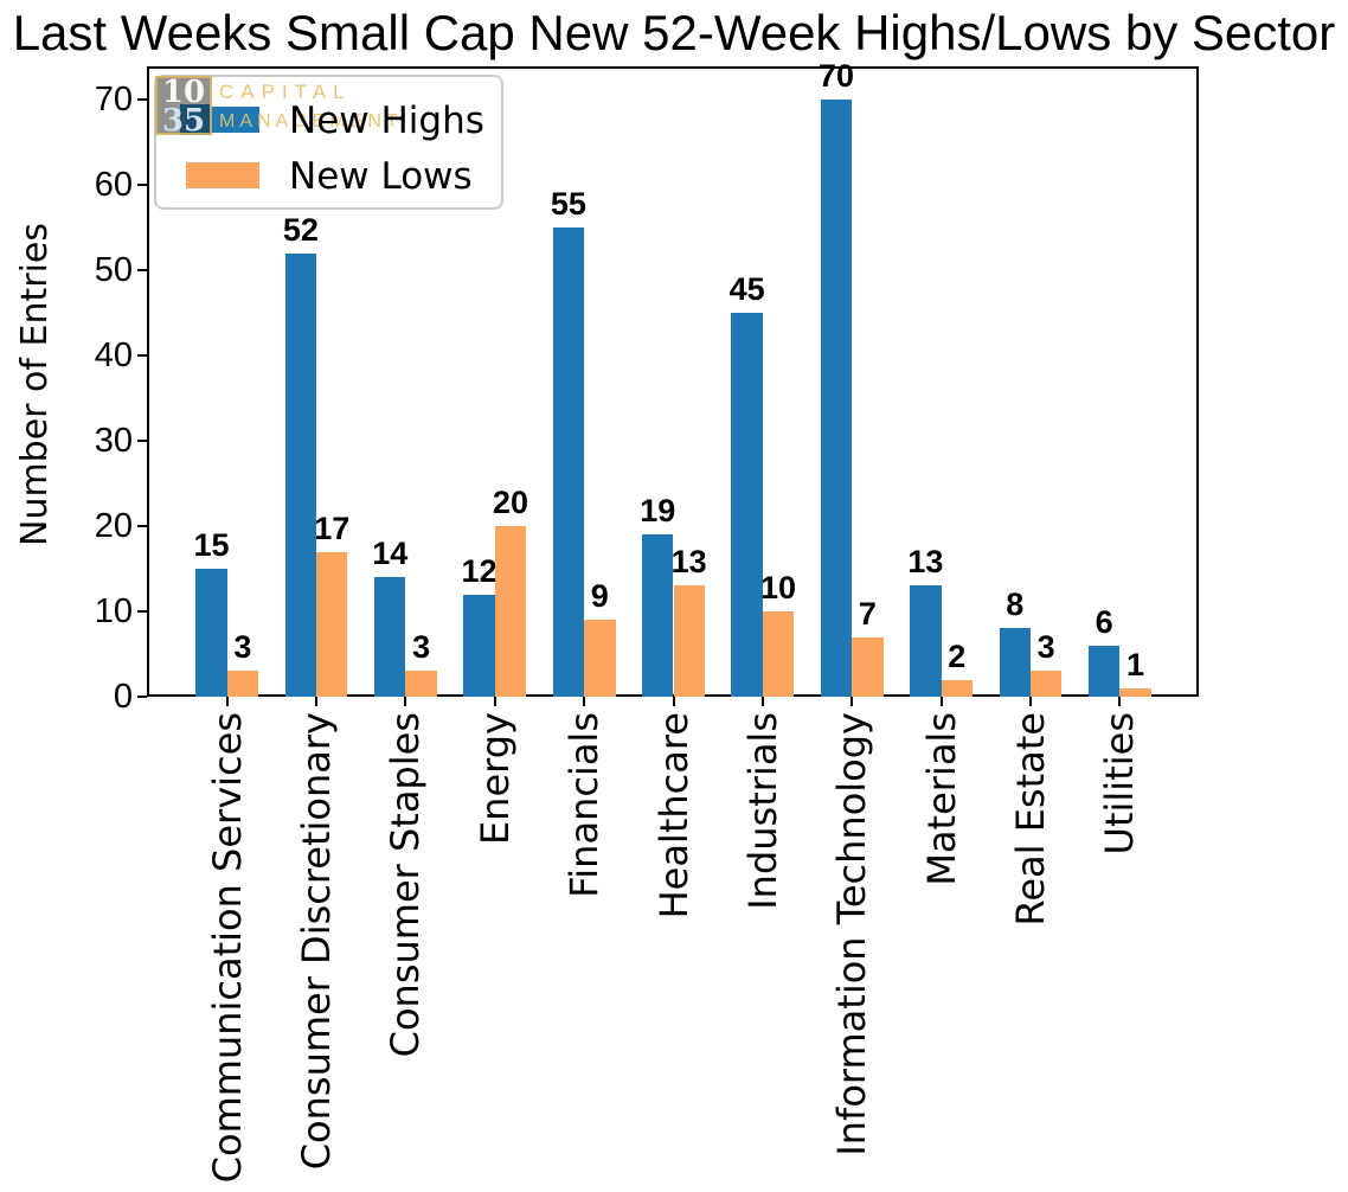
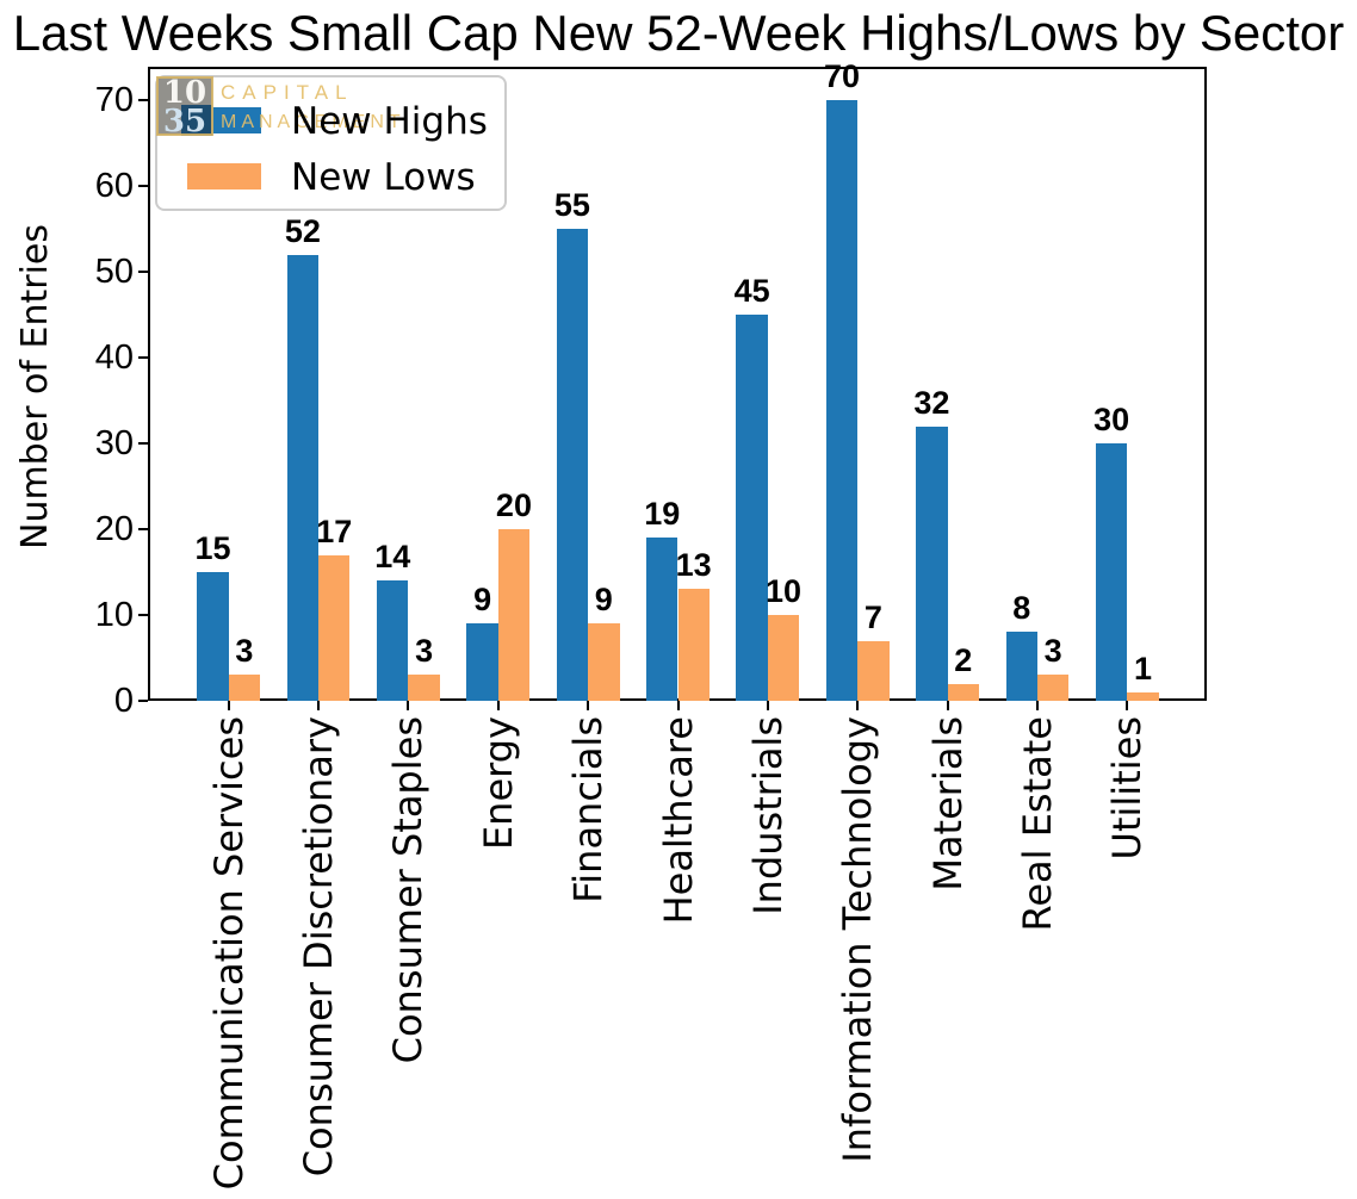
New Highs/Energy: 12 -> 9
New Highs/Materials: 13 -> 32
New Highs/Utilities: 6 -> 30
